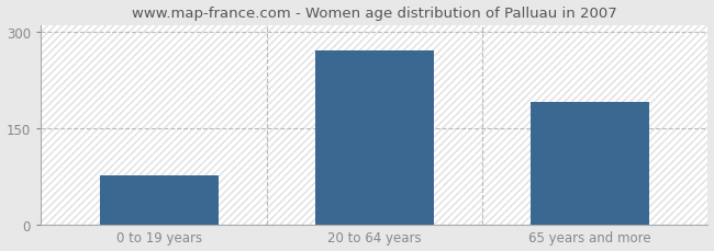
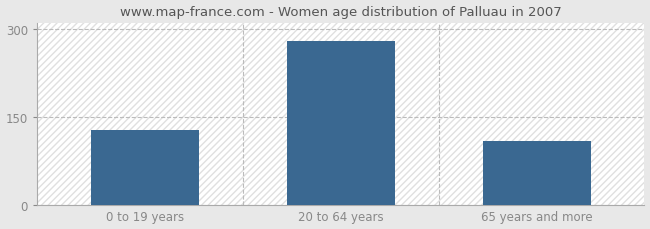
0 to 19 years: 76 -> 128
20 to 64 years: 270 -> 280
65 years and more: 190 -> 108
